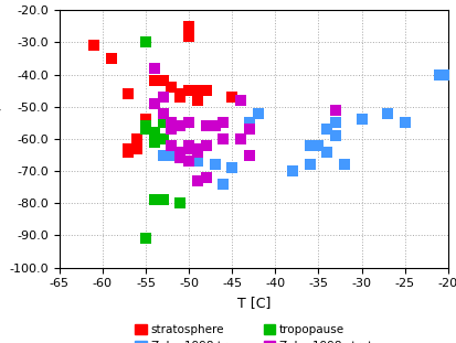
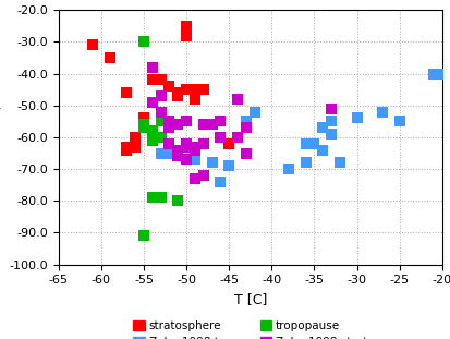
stratosphere/-45: -47 -> -62
